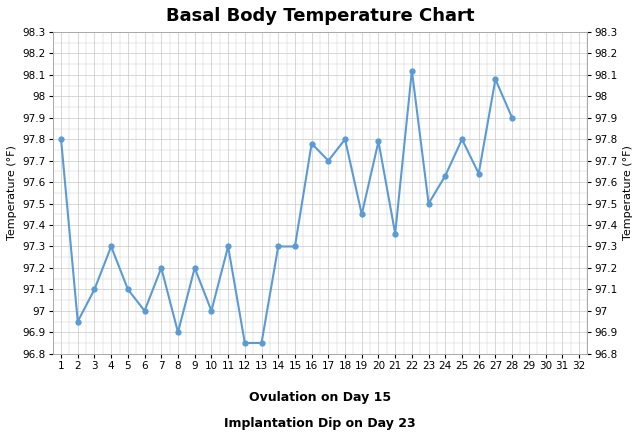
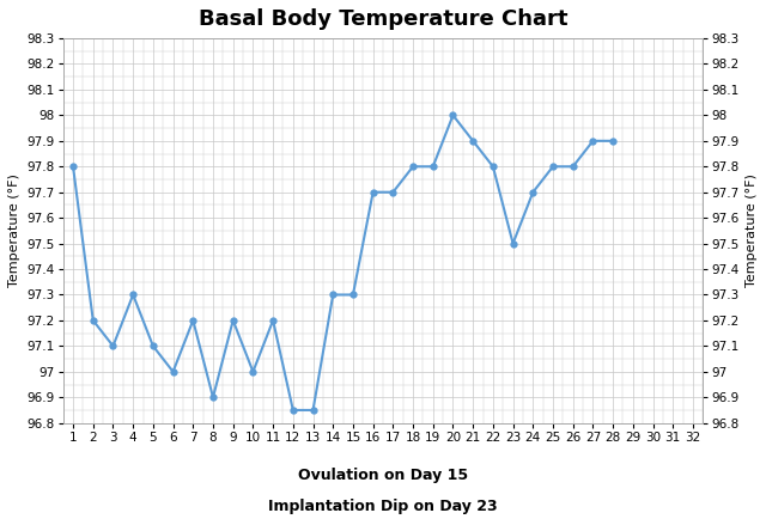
2: 96.95 -> 97.20
11: 97.30 -> 97.20
16: 97.78 -> 97.70
19: 97.45 -> 97.80
20: 97.79 -> 98.00
21: 97.36 -> 97.90
22: 98.12 -> 97.80
24: 97.63 -> 97.70
26: 97.64 -> 97.80
27: 98.08 -> 97.90
